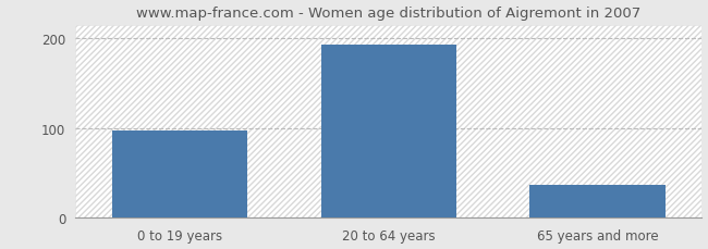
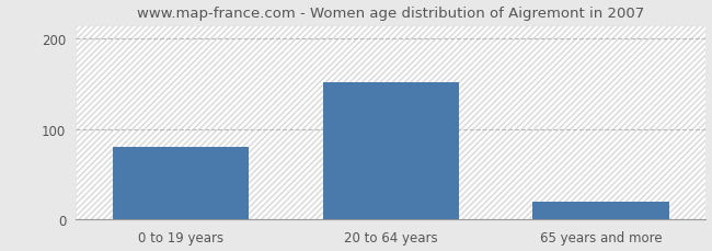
0 to 19 years: 97 -> 80
20 to 64 years: 193 -> 152
65 years and more: 37 -> 20
